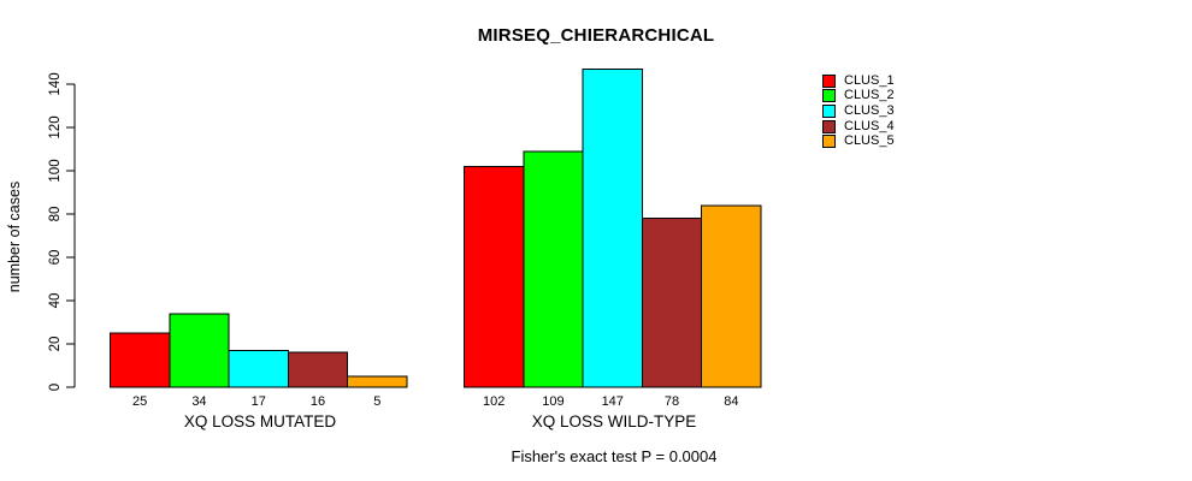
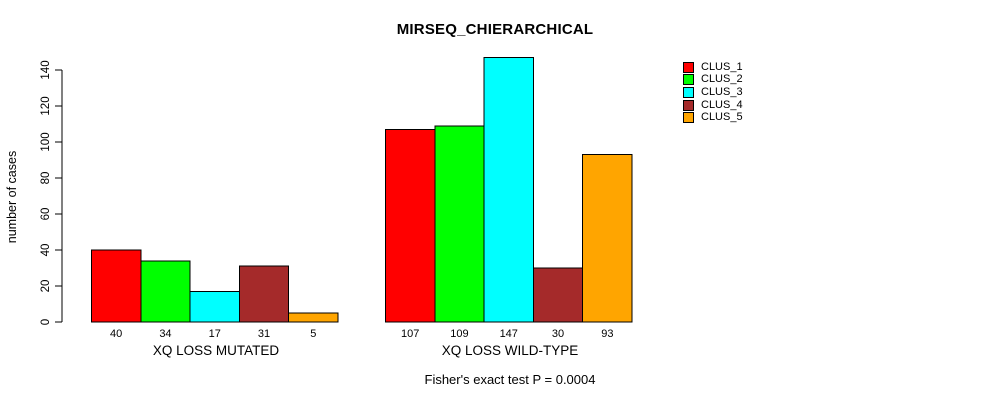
CLUS_1/XQ LOSS MUTATED: 25 -> 40
CLUS_4/XQ LOSS MUTATED: 16 -> 31
CLUS_1/XQ LOSS WILD-TYPE: 102 -> 107
CLUS_4/XQ LOSS WILD-TYPE: 78 -> 30
CLUS_5/XQ LOSS WILD-TYPE: 84 -> 93
